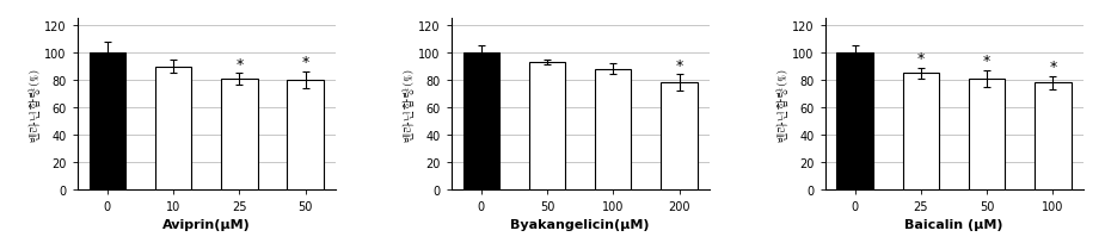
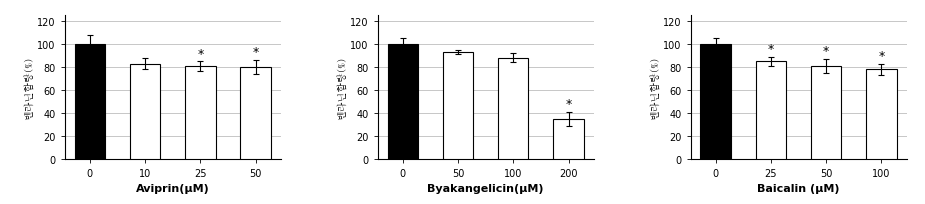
10: 90 -> 83
200: 78 -> 35
